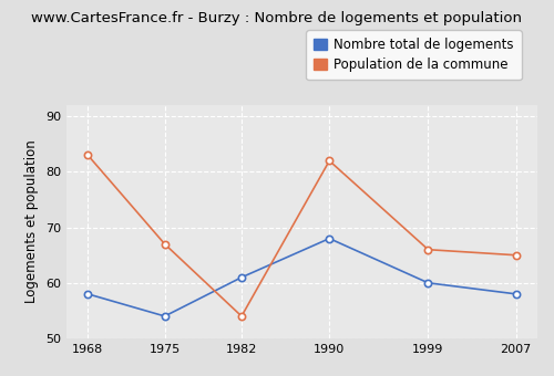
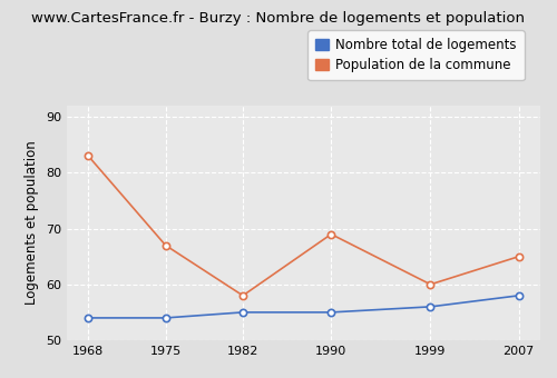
Nombre total de logements/1968: 58 -> 54
Nombre total de logements/1982: 61 -> 55
Population de la commune/1982: 54 -> 58
Nombre total de logements/1990: 68 -> 55
Population de la commune/1990: 82 -> 69
Nombre total de logements/1999: 60 -> 56
Population de la commune/1999: 66 -> 60
